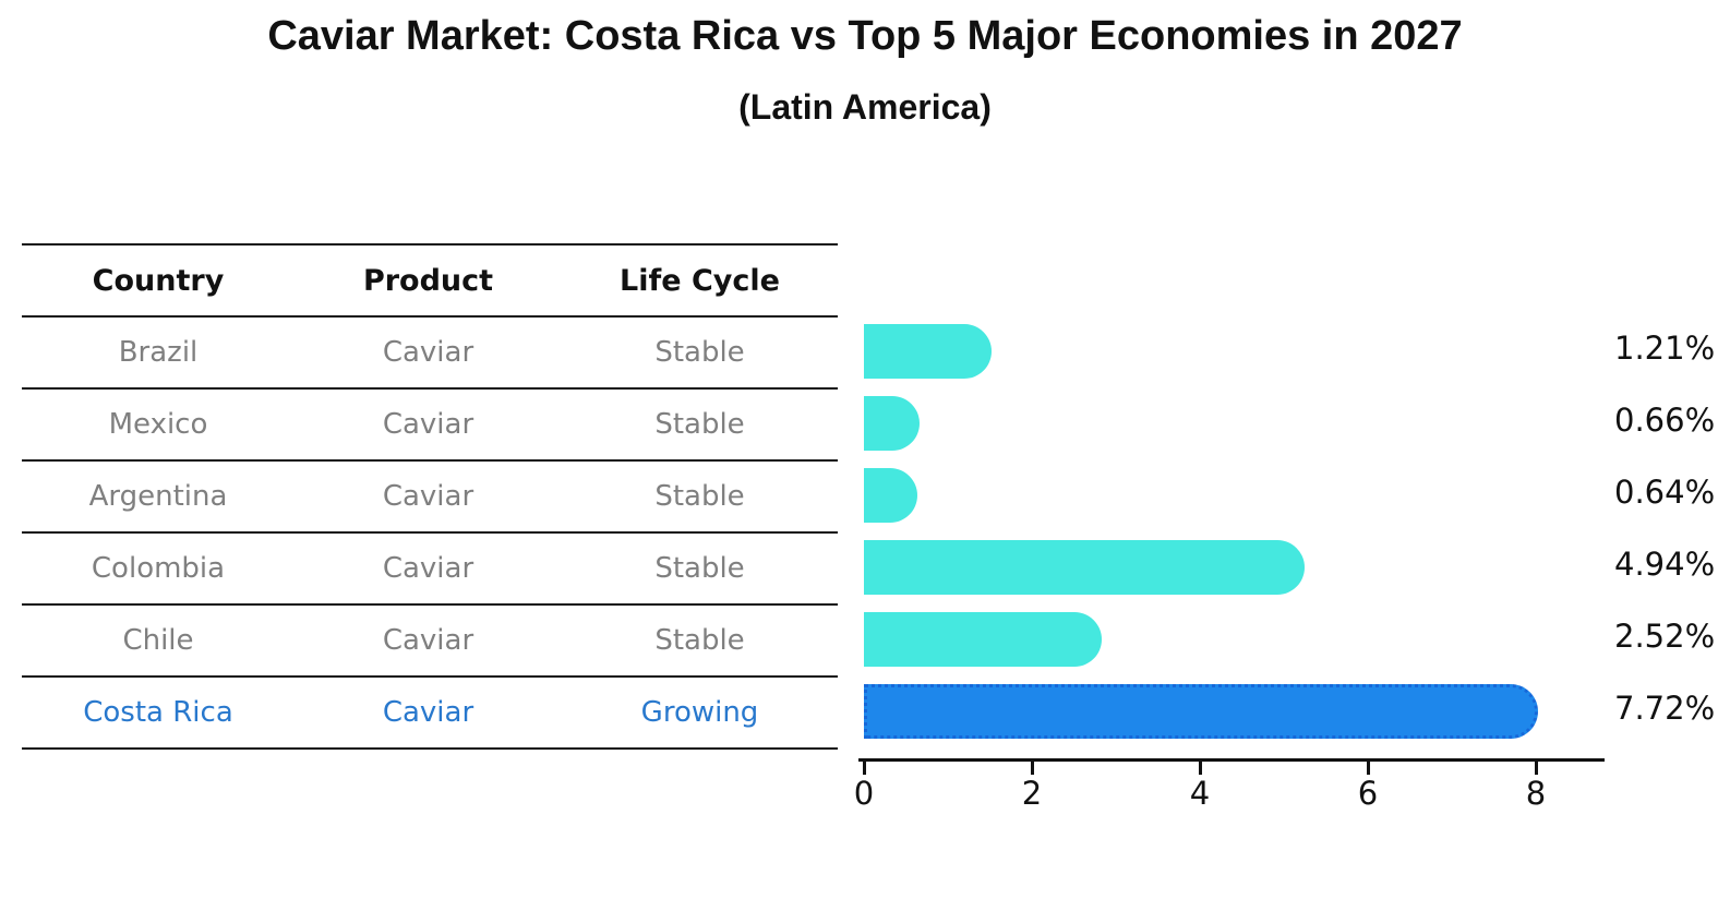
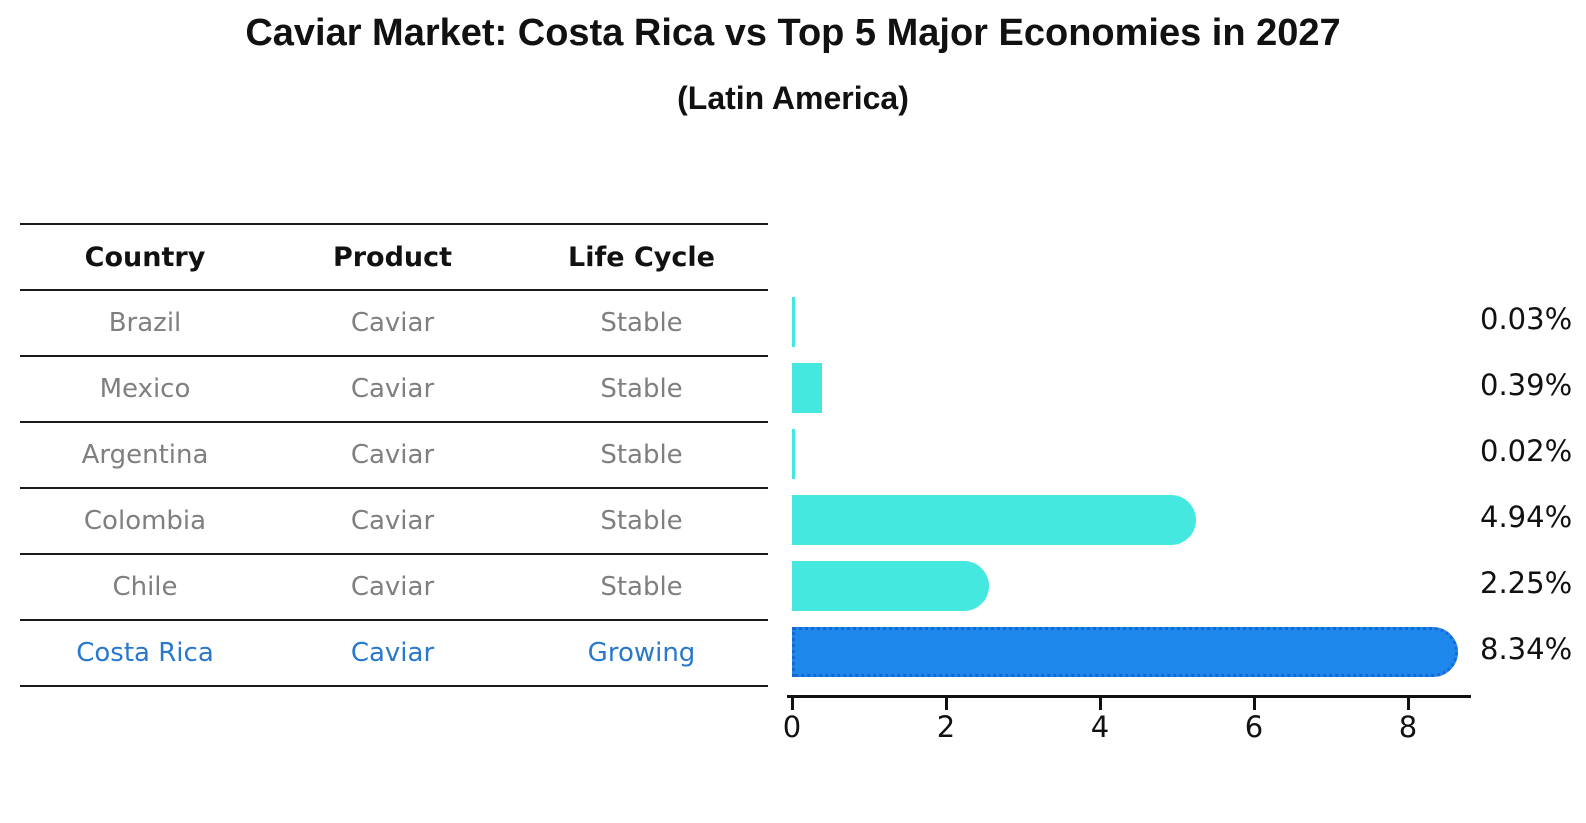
Brazil: 1.21% -> 0.03%
Mexico: 0.66% -> 0.39%
Argentina: 0.64% -> 0.02%
Chile: 2.52% -> 2.25%
Costa Rica: 7.72% -> 8.34%
